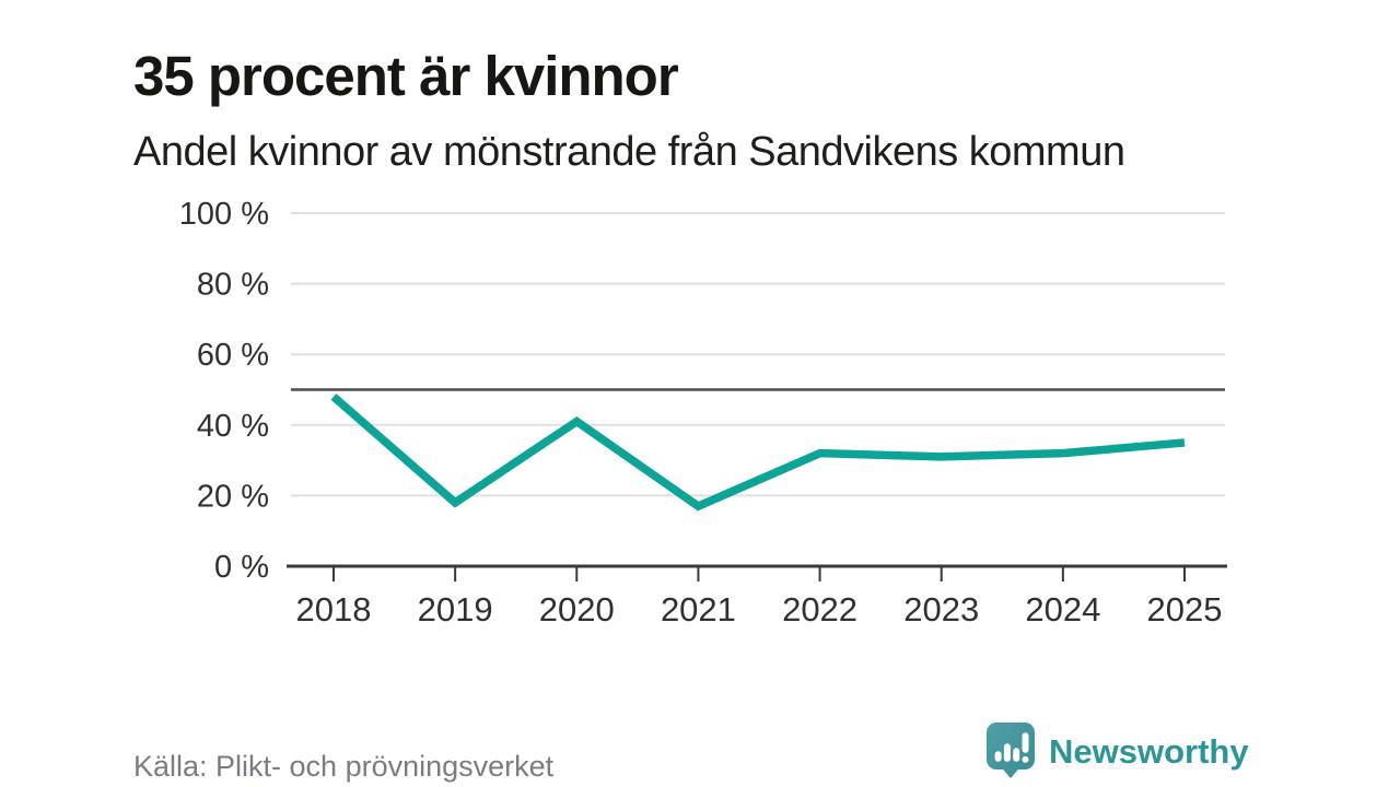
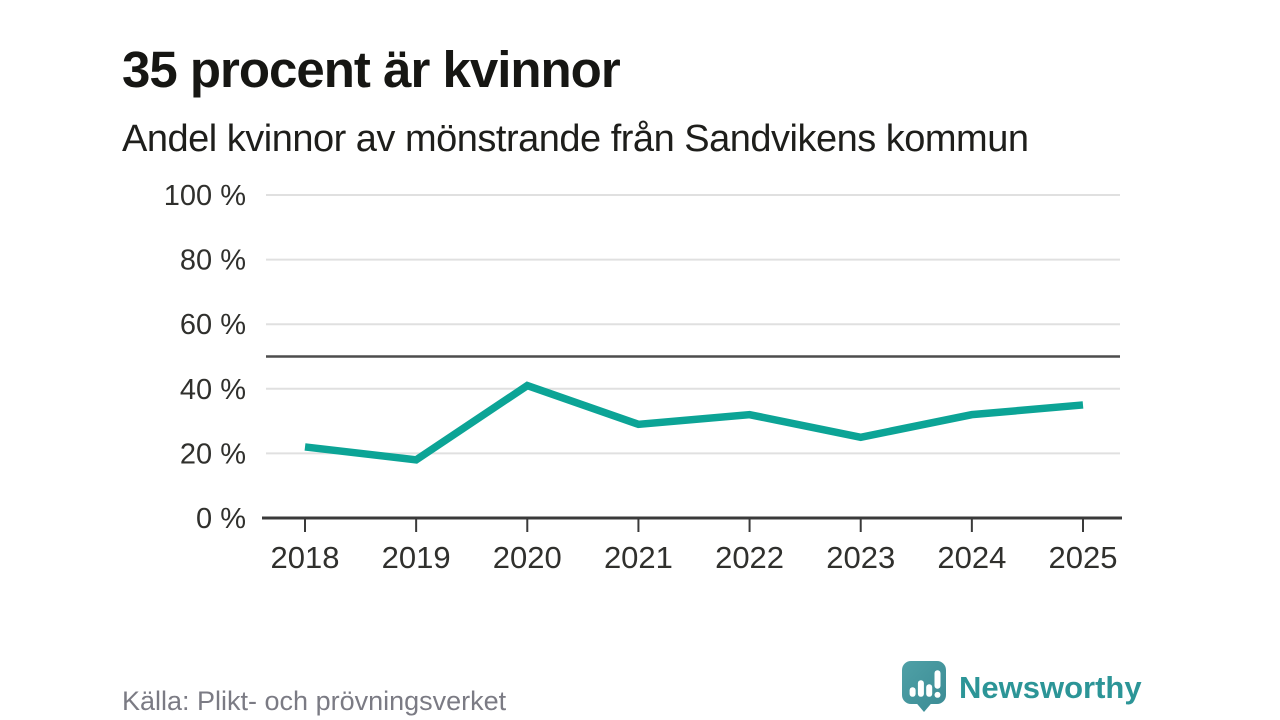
2018: 48% -> 22%
2021: 17% -> 29%
2023: 31% -> 25%
